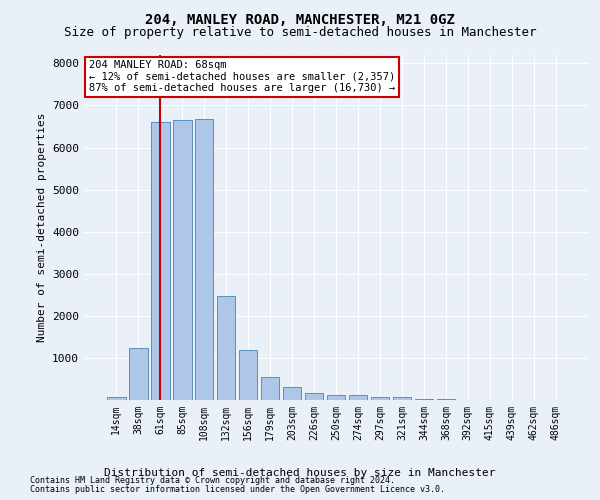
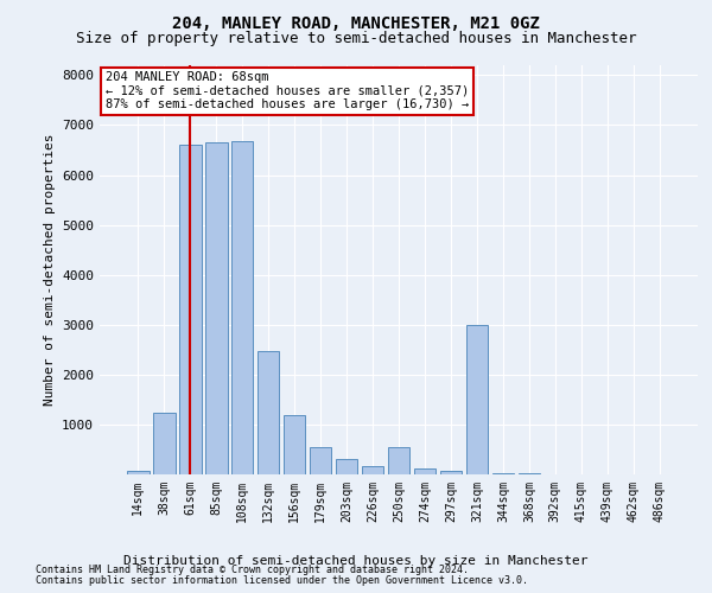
250sqm: 120 -> 550
321sqm: 60 -> 3000
